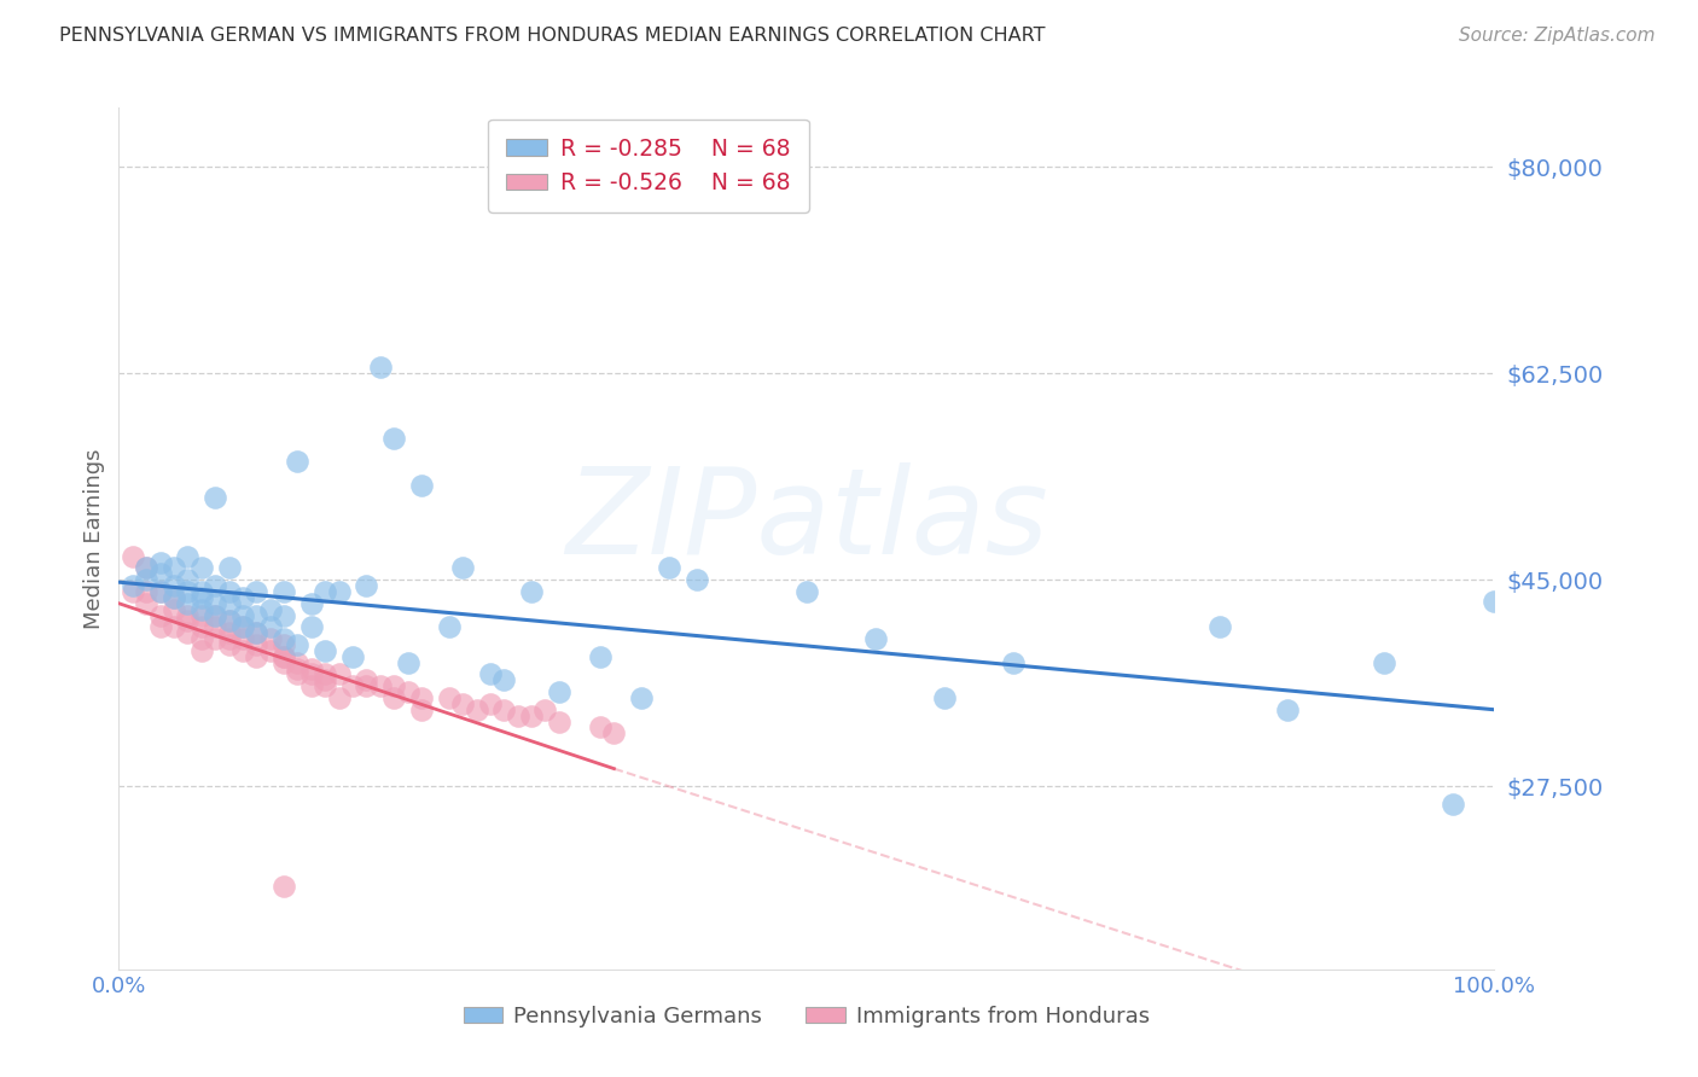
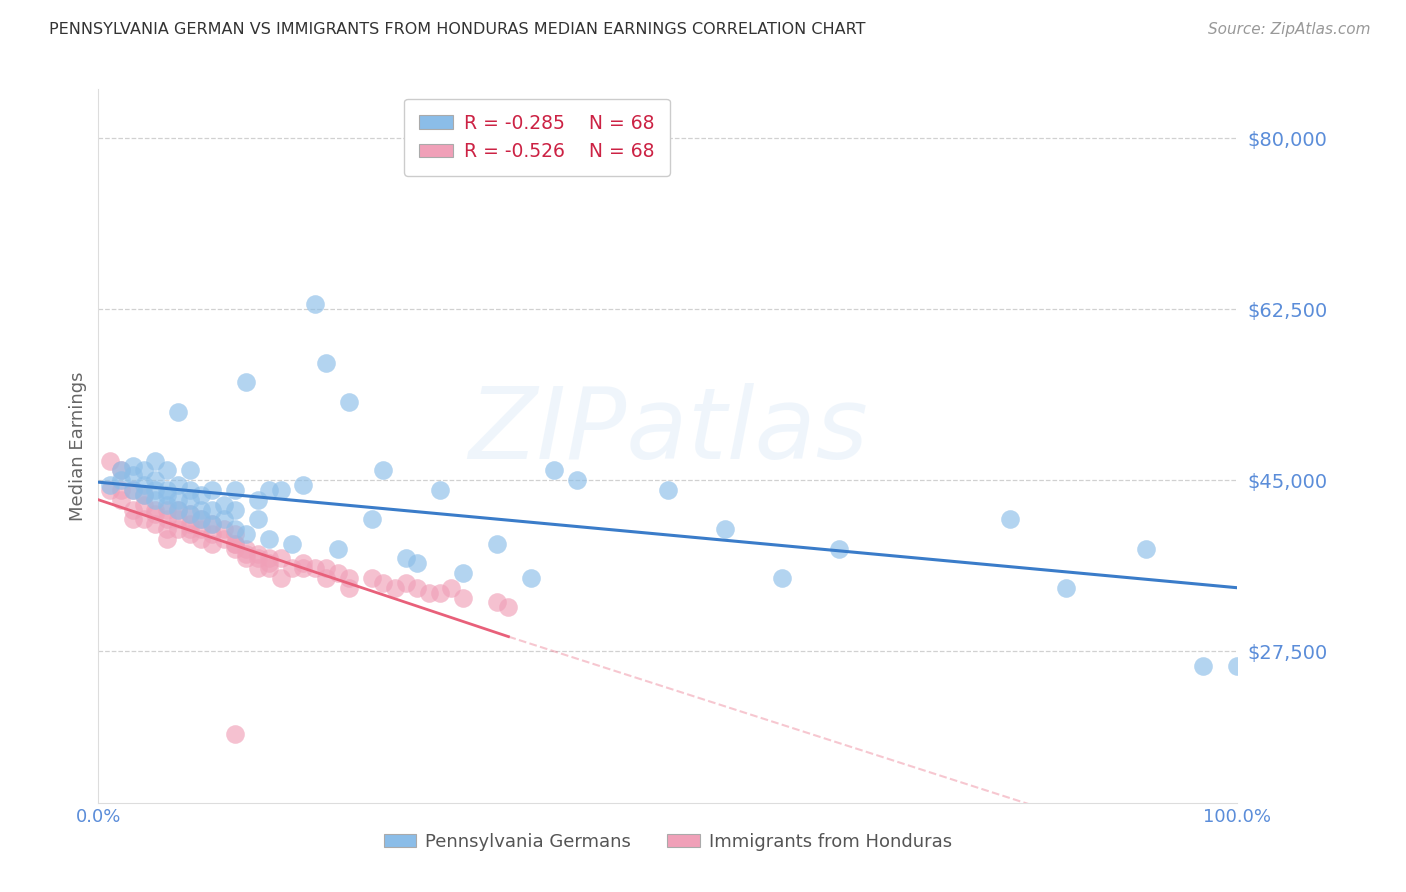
Pennsylvania Germans/100.0%: $43,200 -> $26,000
